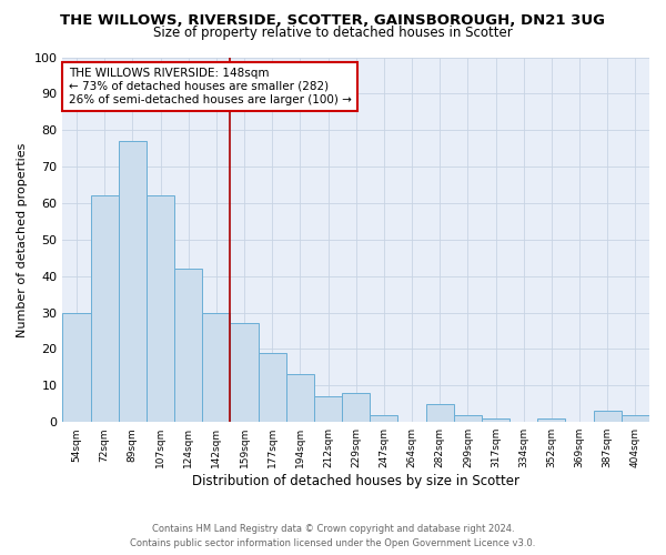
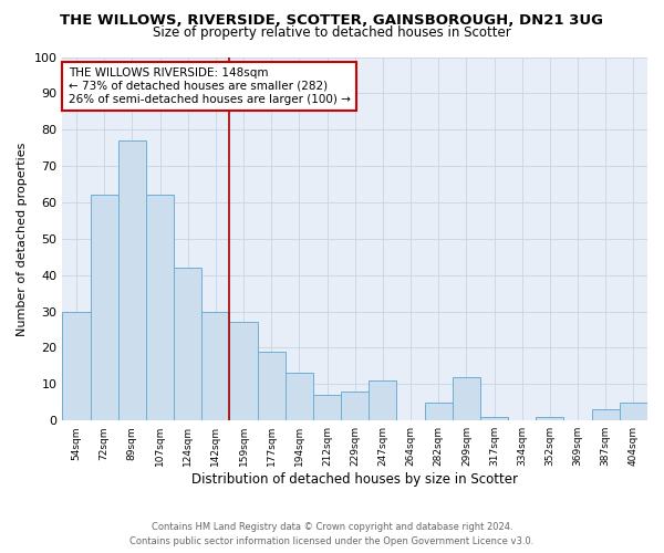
247sqm: 2 -> 11
299sqm: 2 -> 12
404sqm: 2 -> 5
